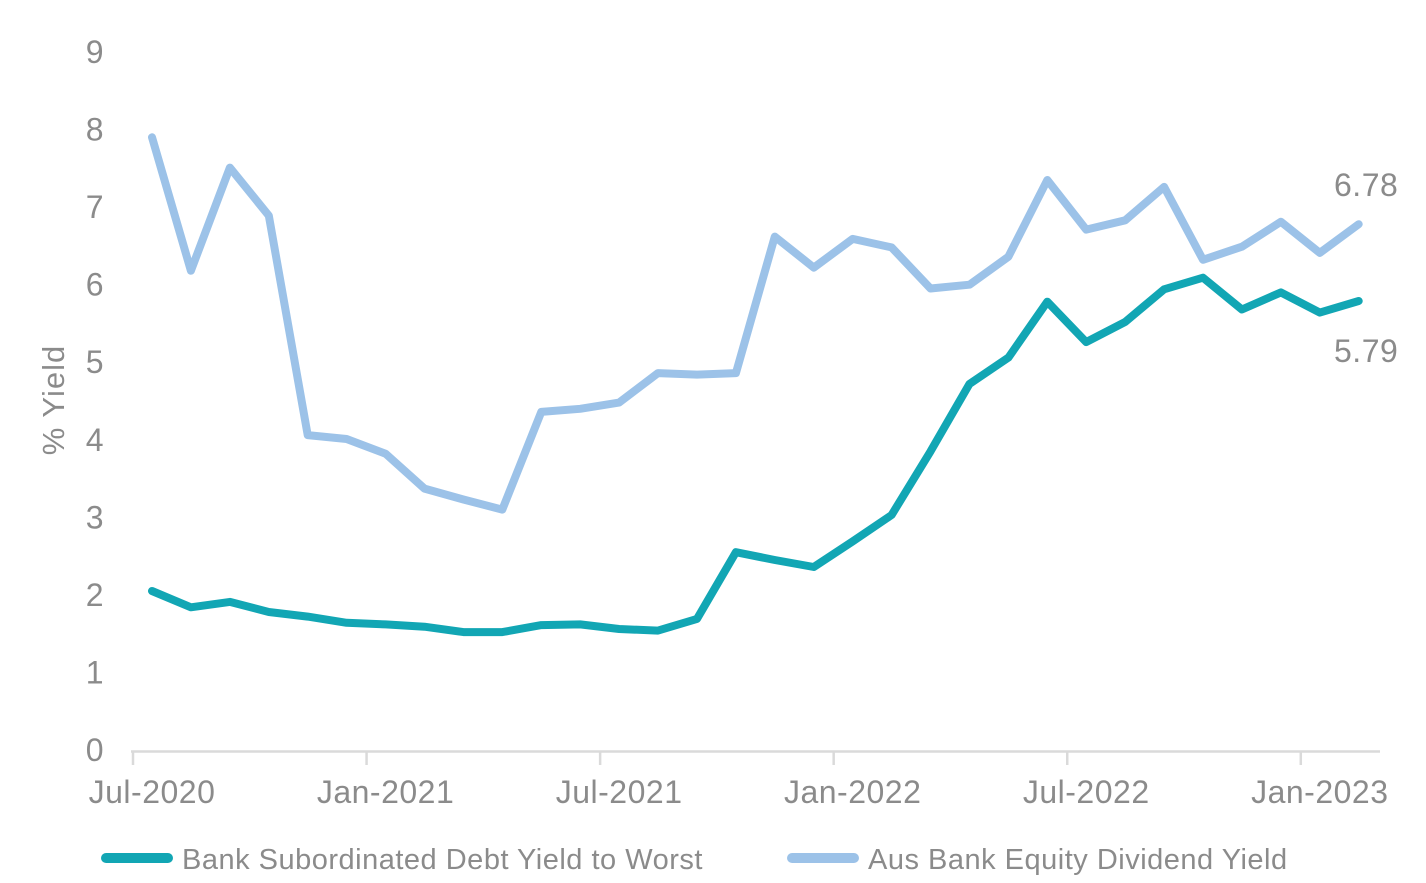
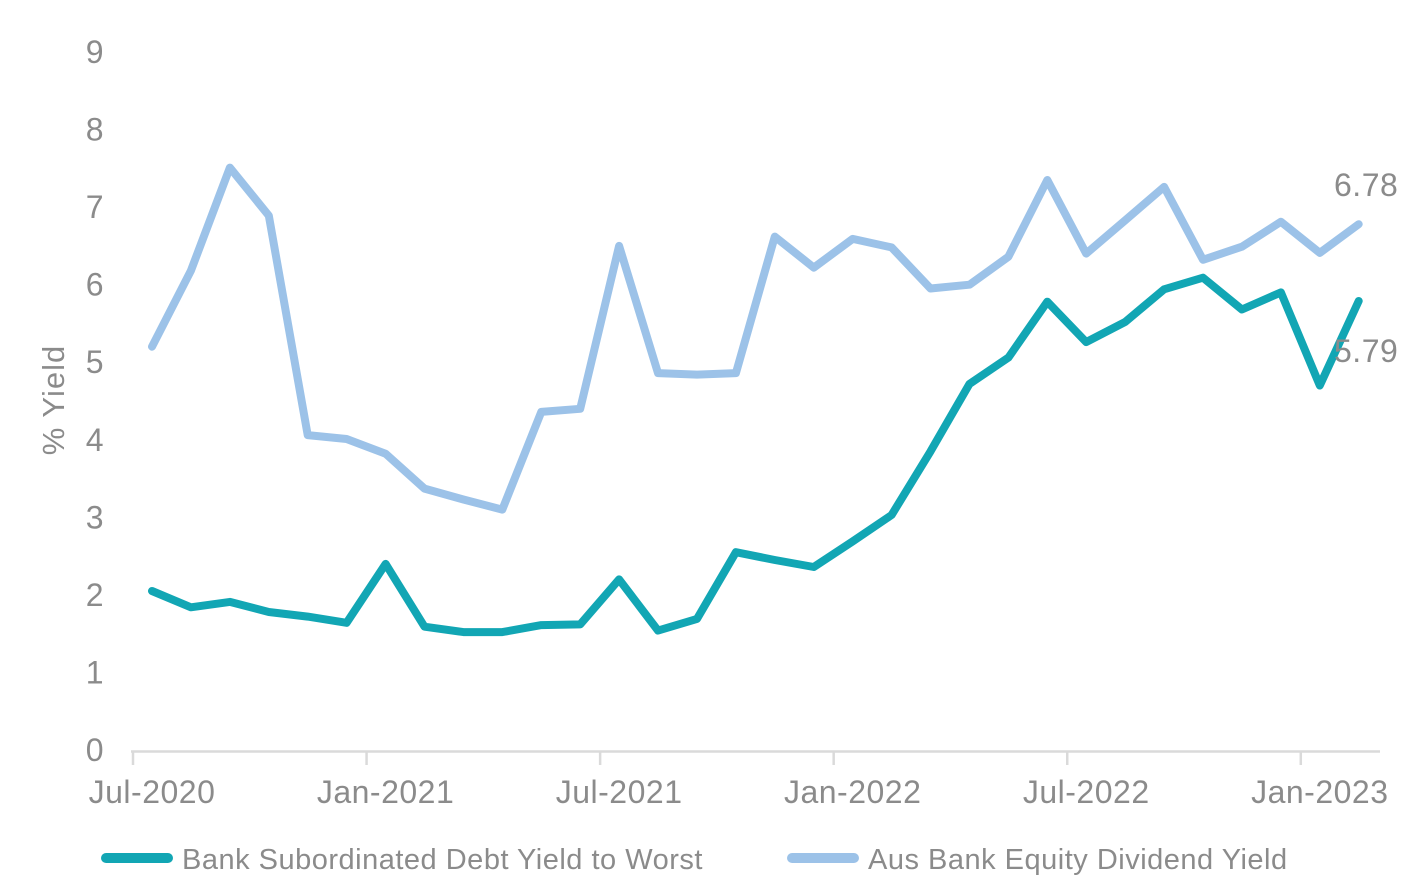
Aus Bank Equity Dividend Yield/Jul-2020: 7.9 -> 5.2
Bank Subordinated Debt Yield to Worst/Jan-2021: 1.6 -> 2.4
Bank Subordinated Debt Yield to Worst/Jul-2021: 1.6 -> 2.2
Aus Bank Equity Dividend Yield/Jul-2021: 4.5 -> 6.5
Aus Bank Equity Dividend Yield/Jul-2022: 6.7 -> 6.4
Bank Subordinated Debt Yield to Worst/Jan-2023: 5.6 -> 4.7
